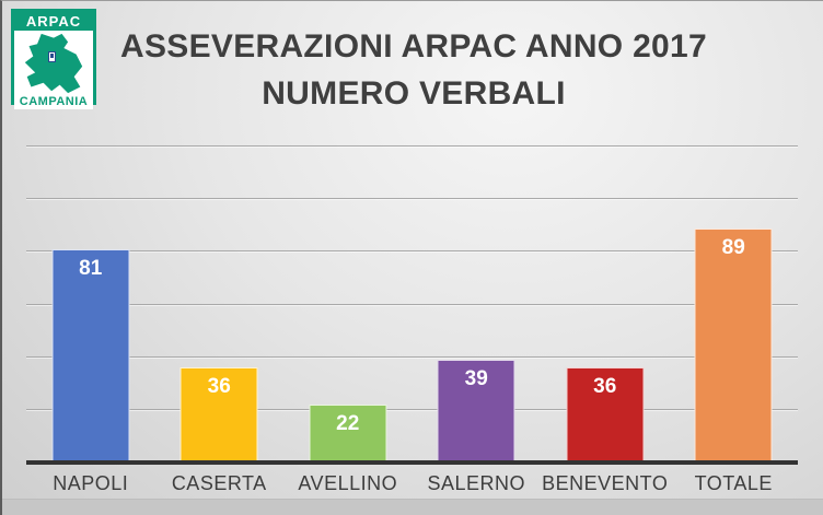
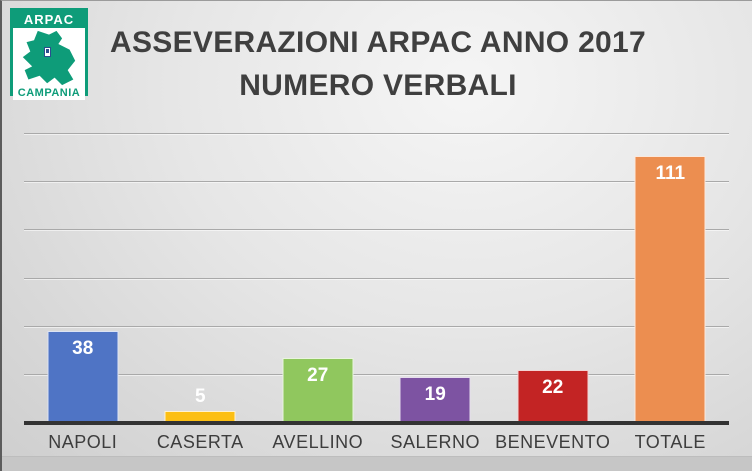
NAPOLI: 81 -> 38
CASERTA: 36 -> 5
AVELLINO: 22 -> 27
SALERNO: 39 -> 19
BENEVENTO: 36 -> 22
TOTALE 2017: 89 -> 111
